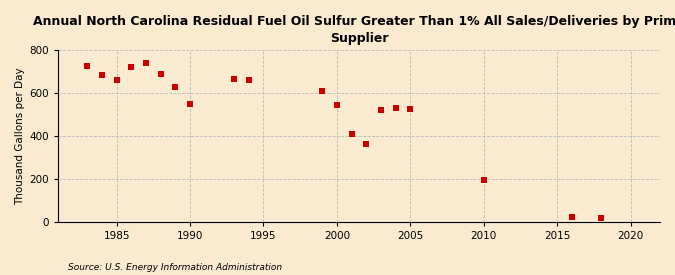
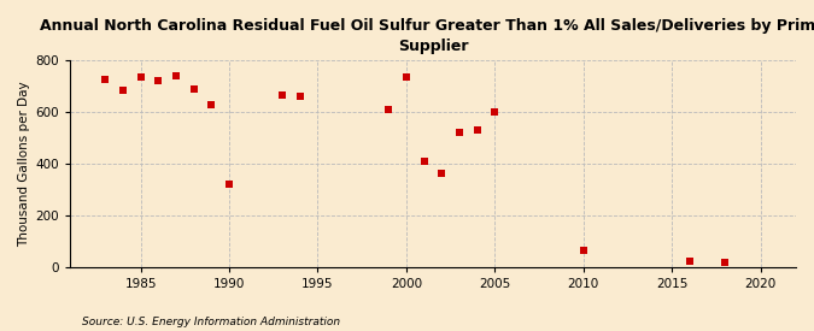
1985: 660 -> 735
1990: 548 -> 320
2000: 545 -> 735
2005: 525 -> 600
2010: 193 -> 65
